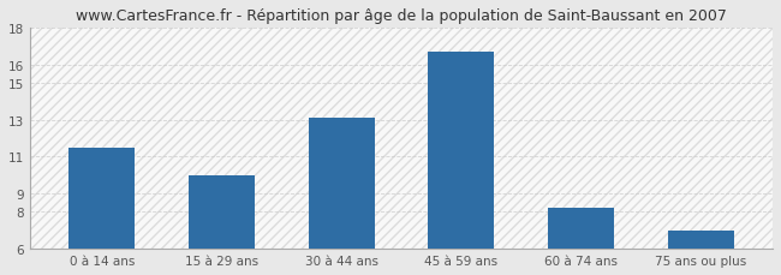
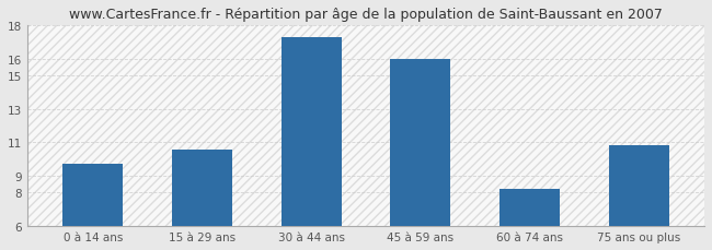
0 à 14 ans: 11.5 -> 9.7
15 à 29 ans: 10.0 -> 10.6
30 à 44 ans: 13.1 -> 17.3
45 à 59 ans: 16.7 -> 16.0
75 ans ou plus: 7.0 -> 10.8
